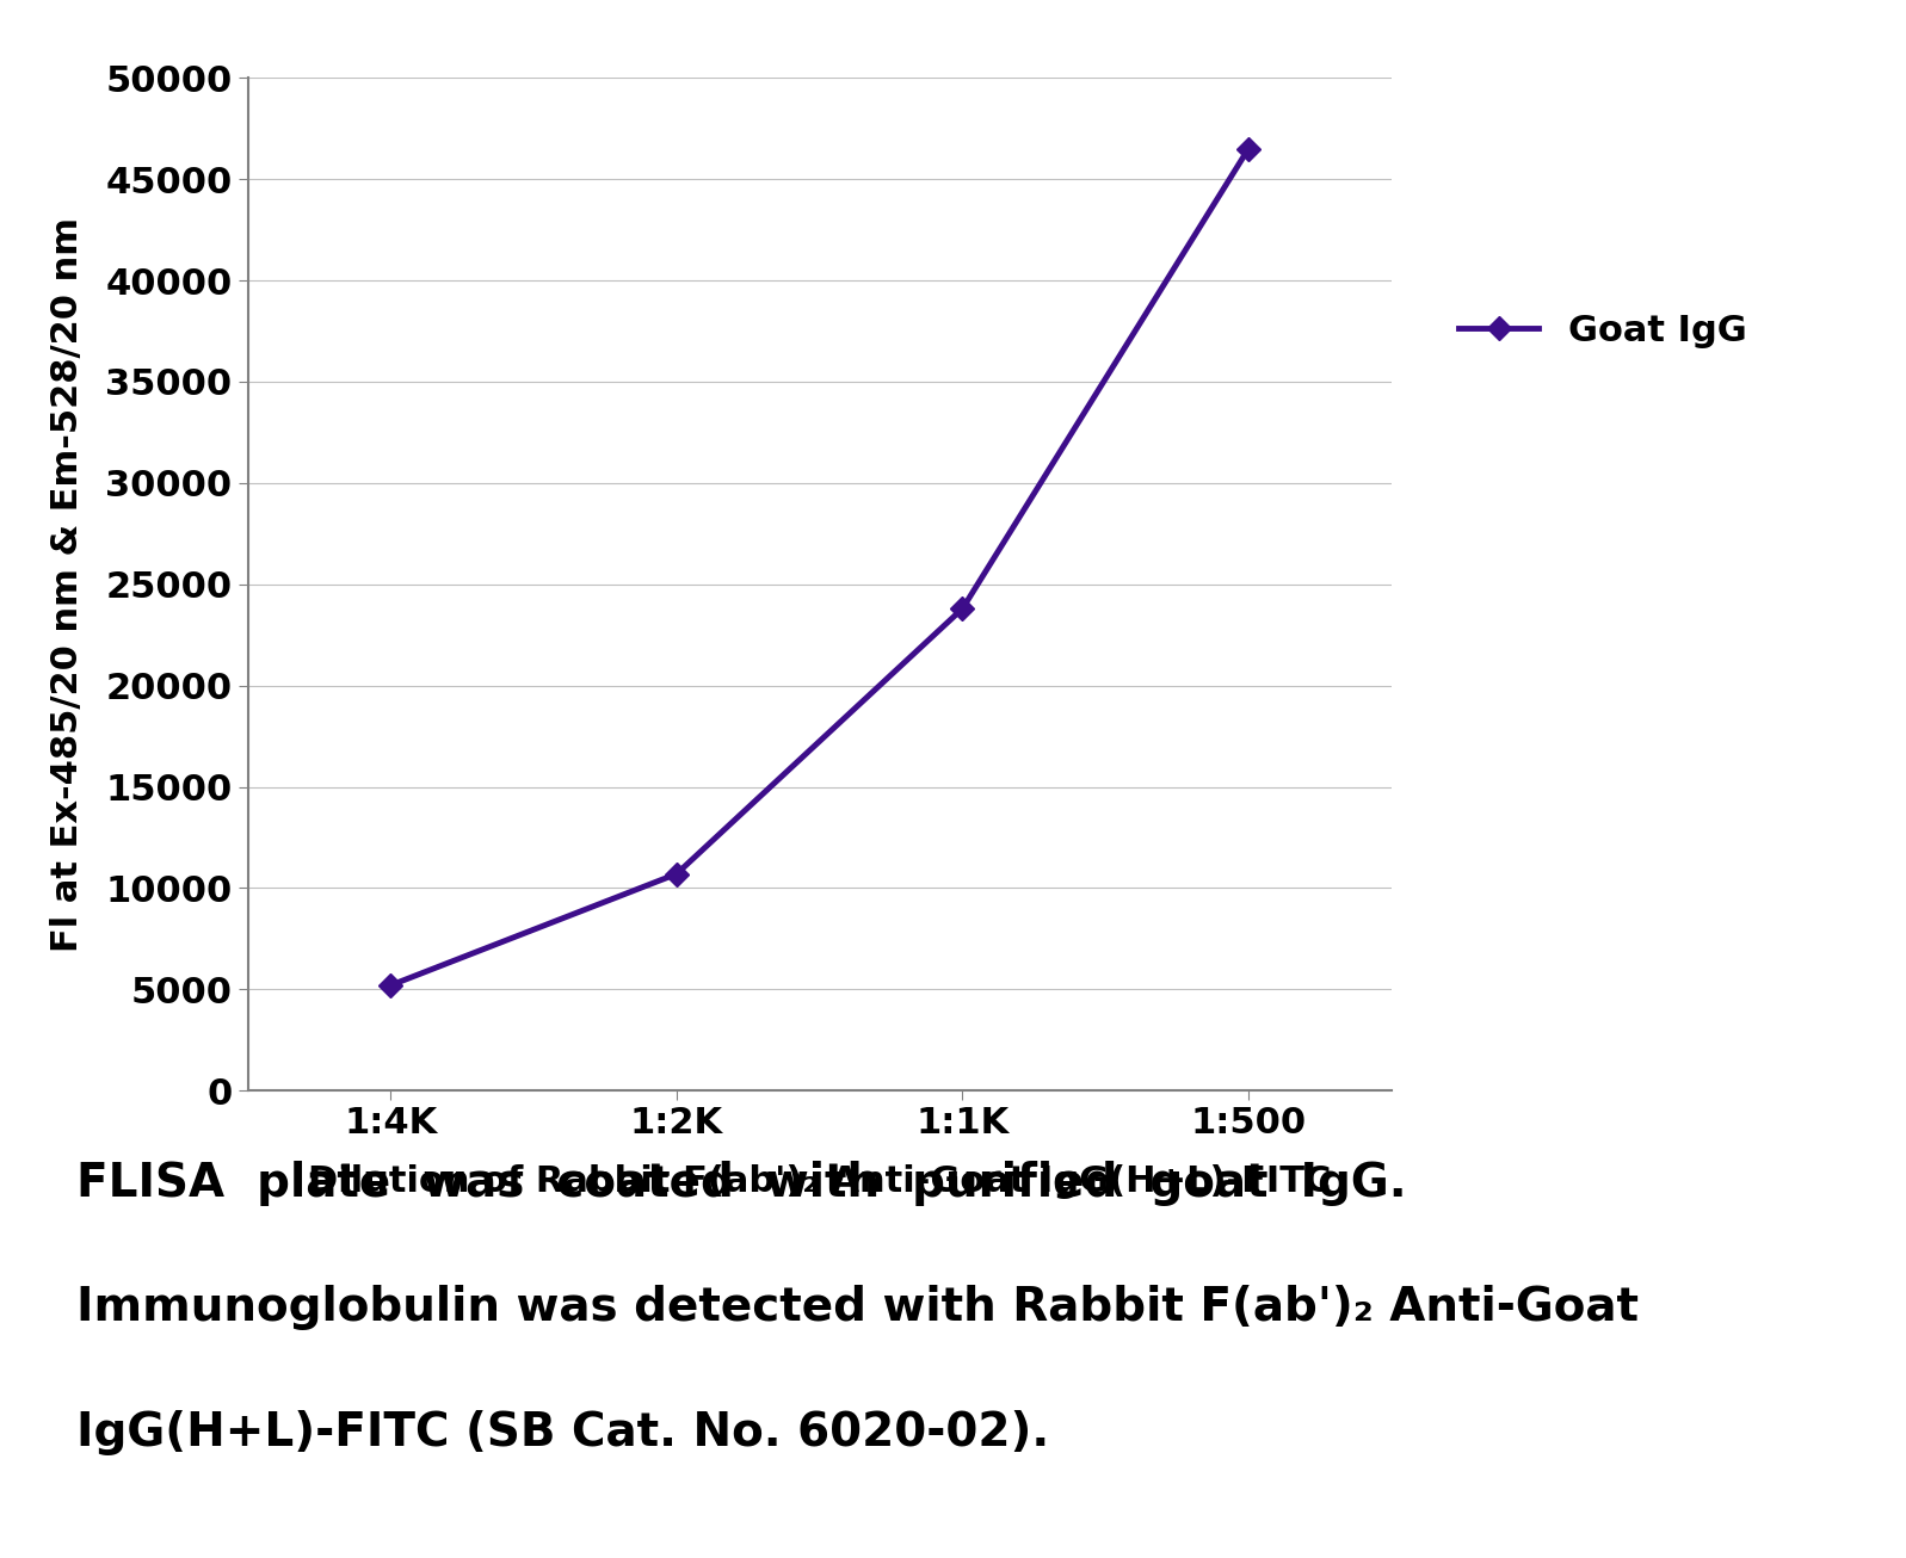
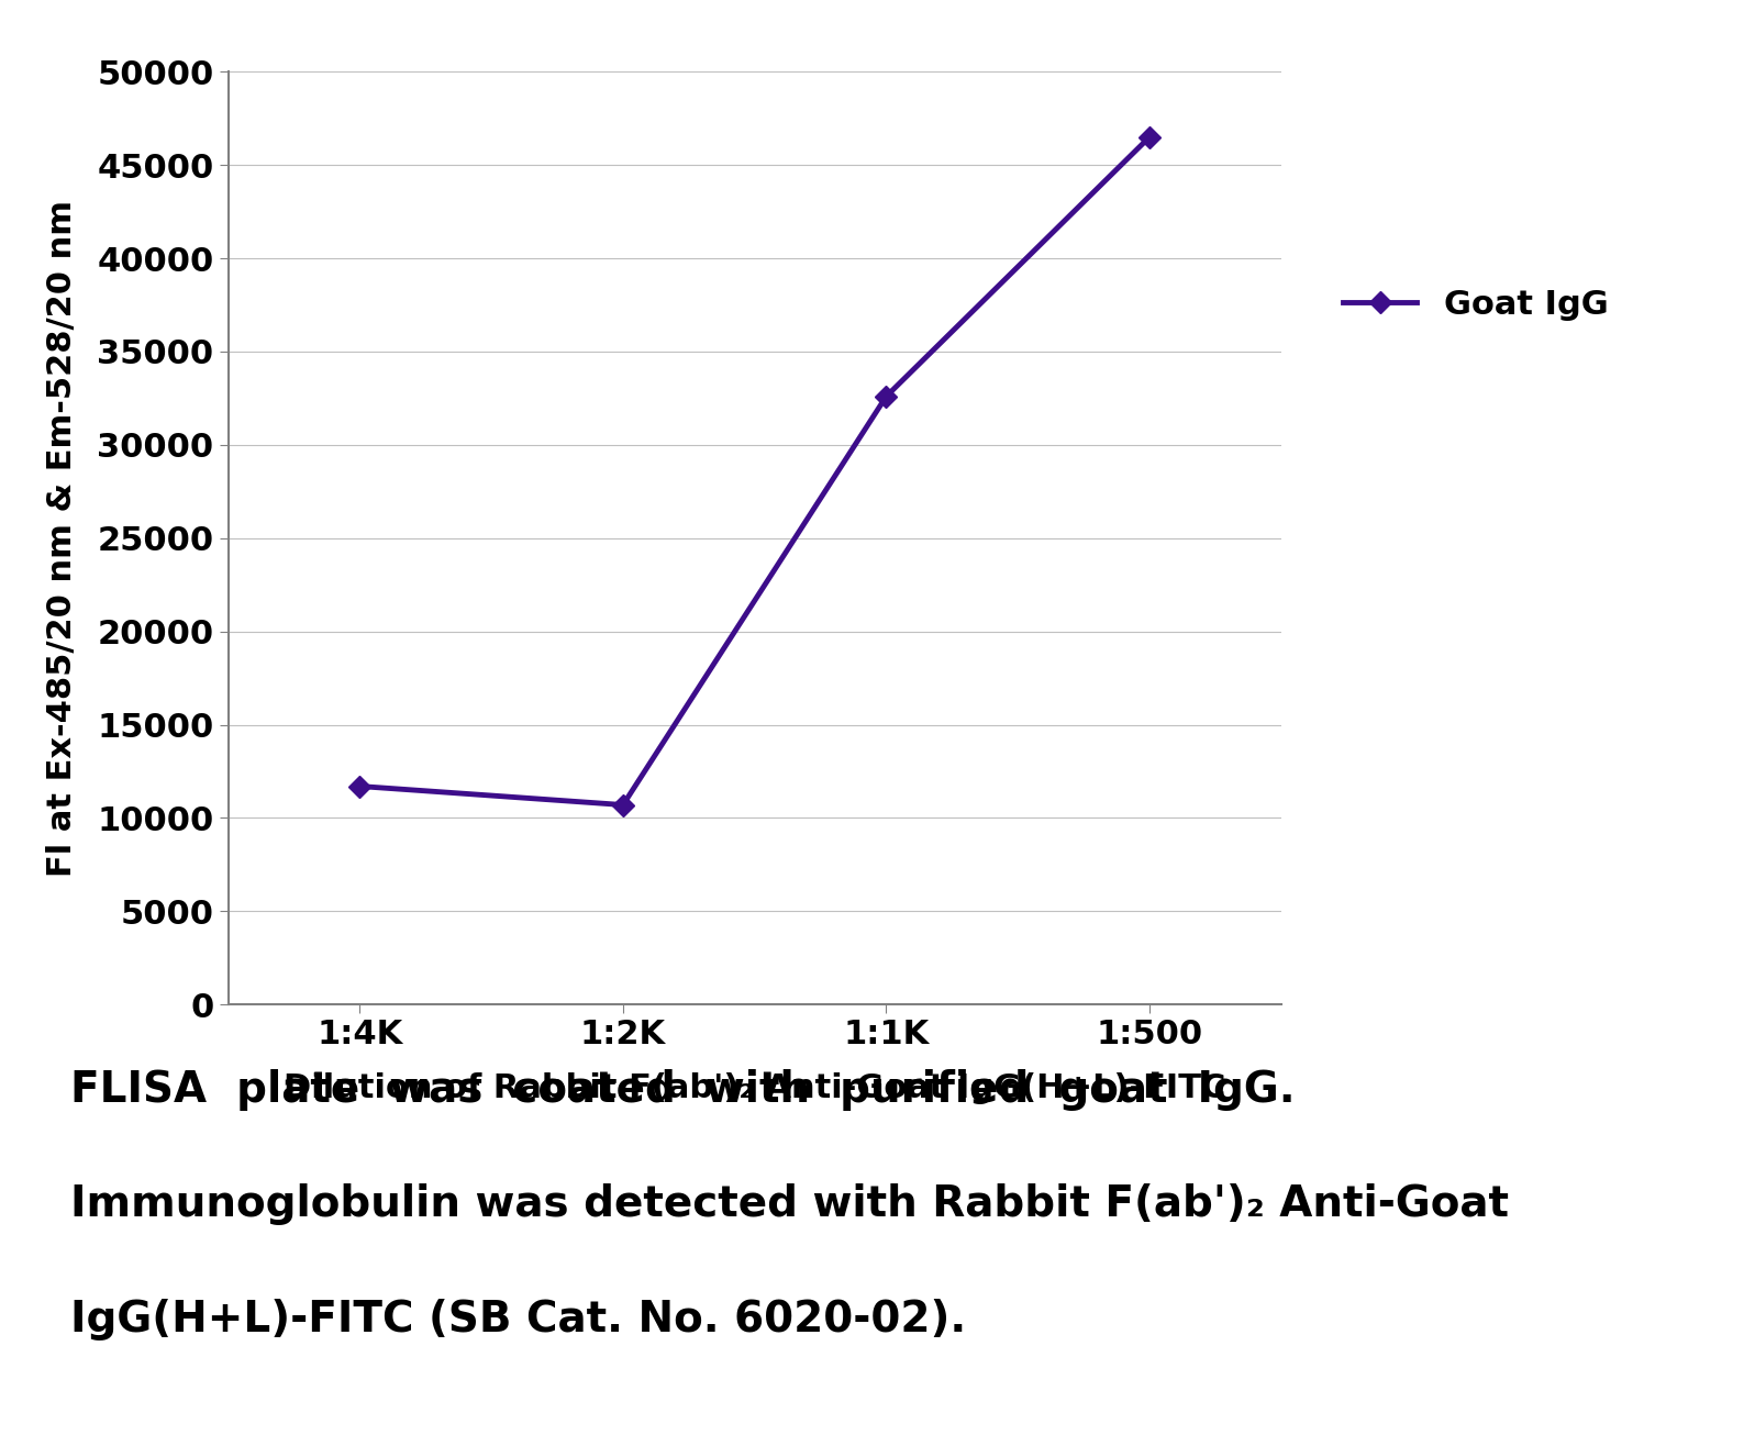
1:4K: 5200 -> 11700
1:1K: 23800 -> 32600
